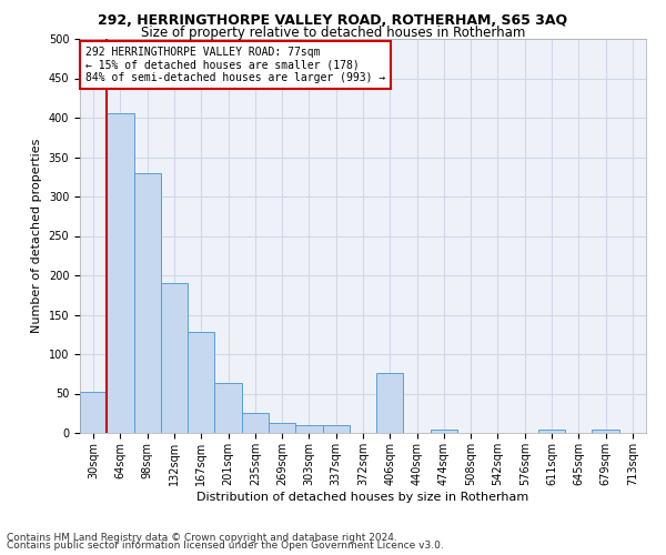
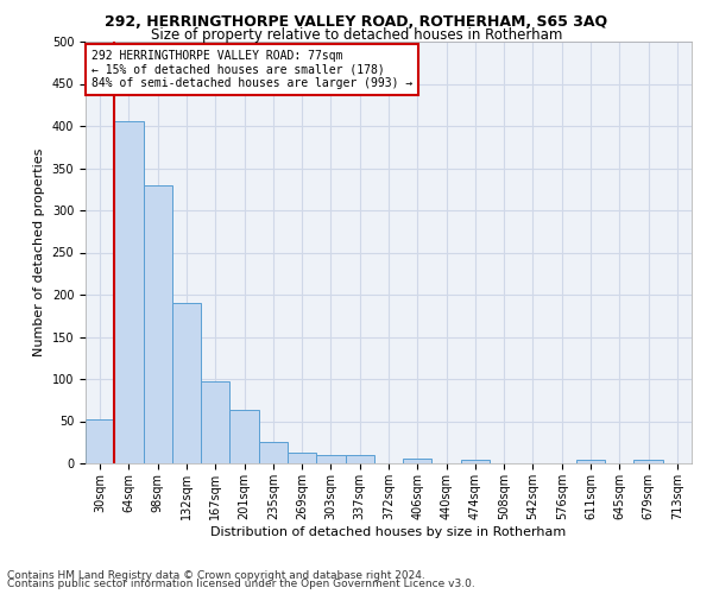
167sqm: 128 -> 97
406sqm: 76 -> 6
